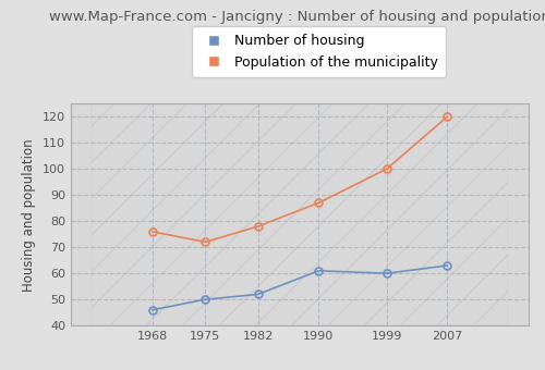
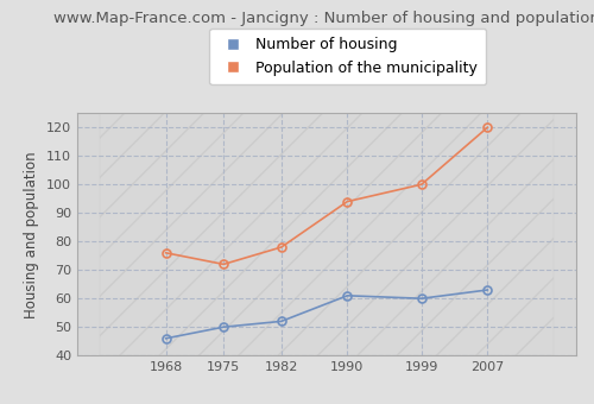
Population of the municipality/1990: 87 -> 94
